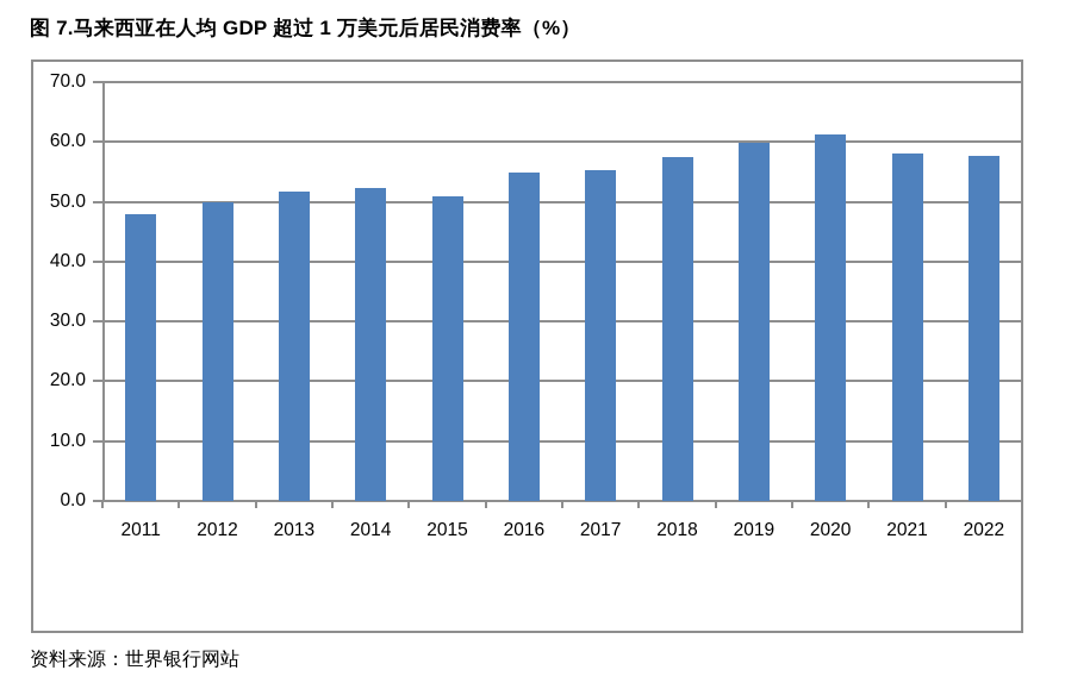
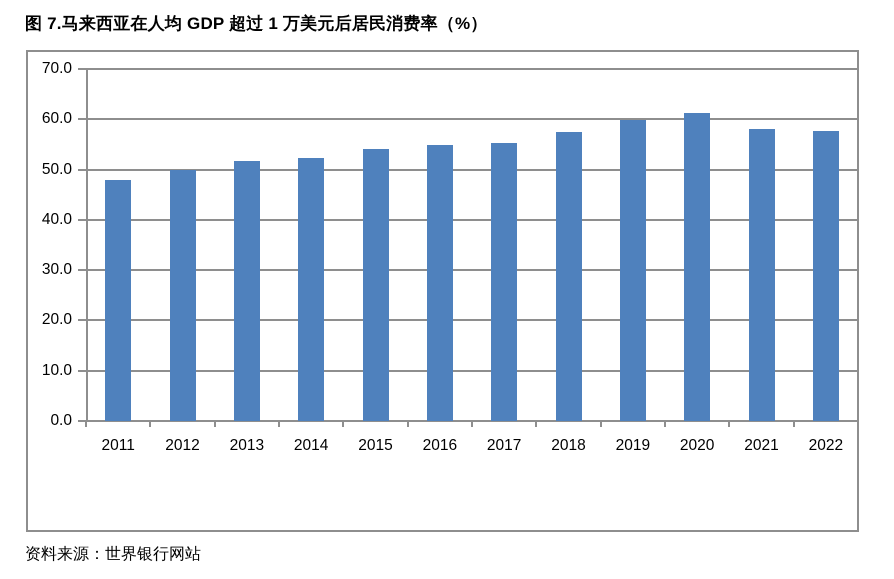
2015: 51 -> 54
